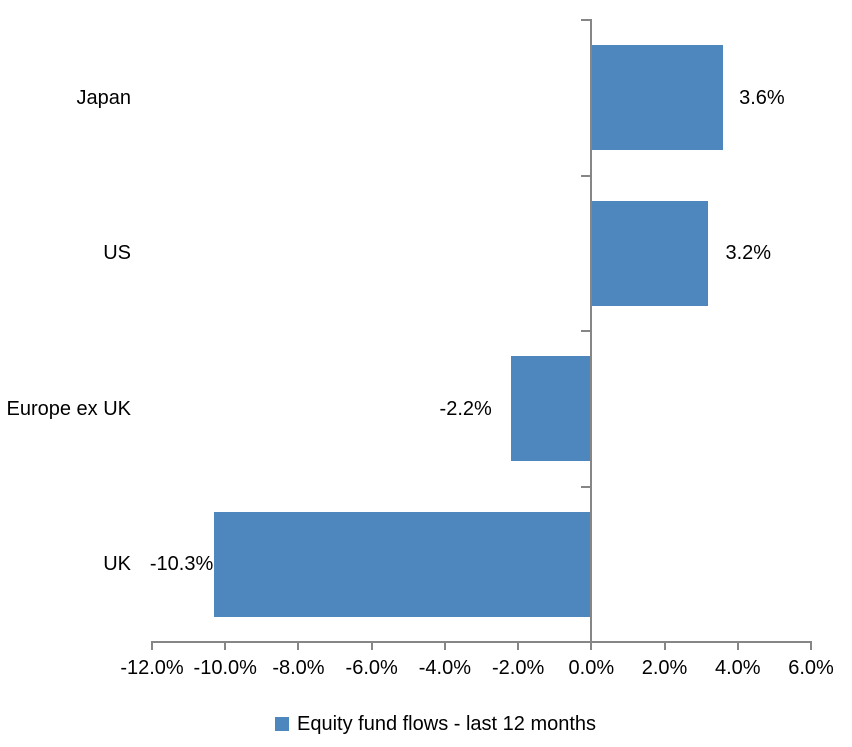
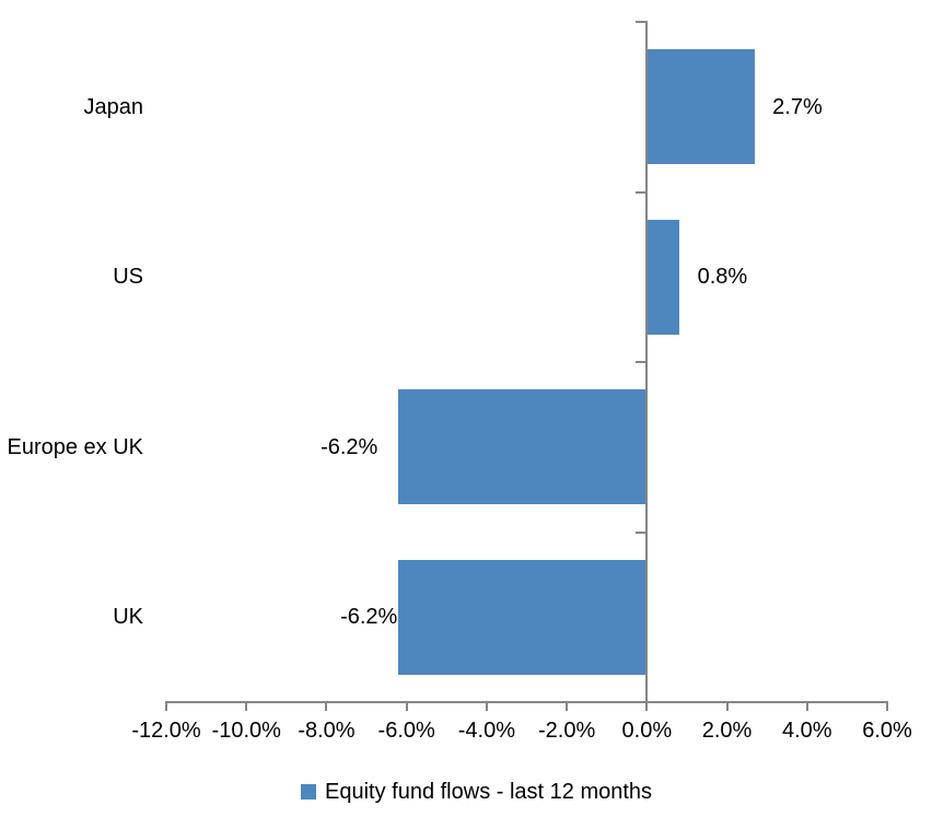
Japan: 3.6% -> 2.7%
US: 3.2% -> 0.8%
Europe ex UK: -2.2% -> -6.2%
UK: -10.3% -> -6.2%
